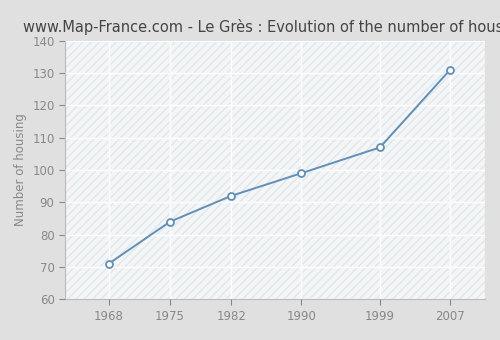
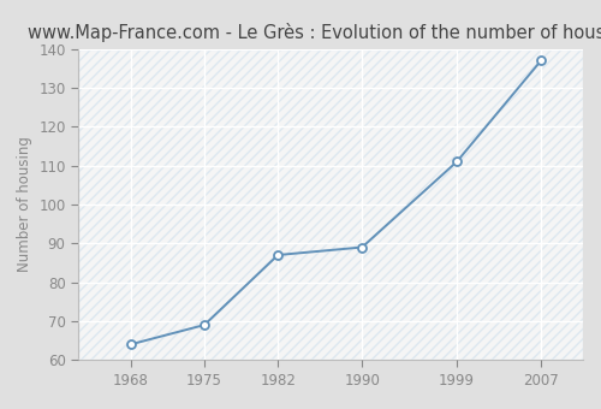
1968: 71 -> 64
1975: 84 -> 69
1982: 92 -> 87
1990: 99 -> 89
1999: 107 -> 111
2007: 131 -> 137
